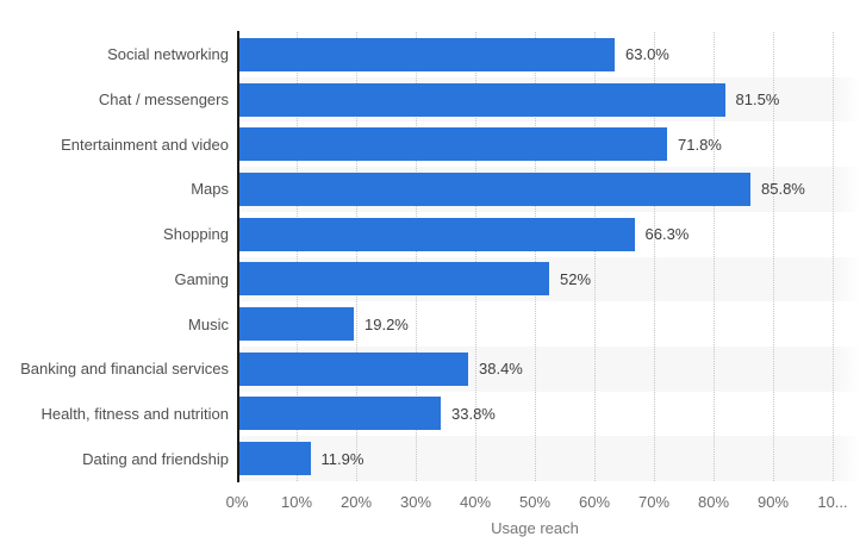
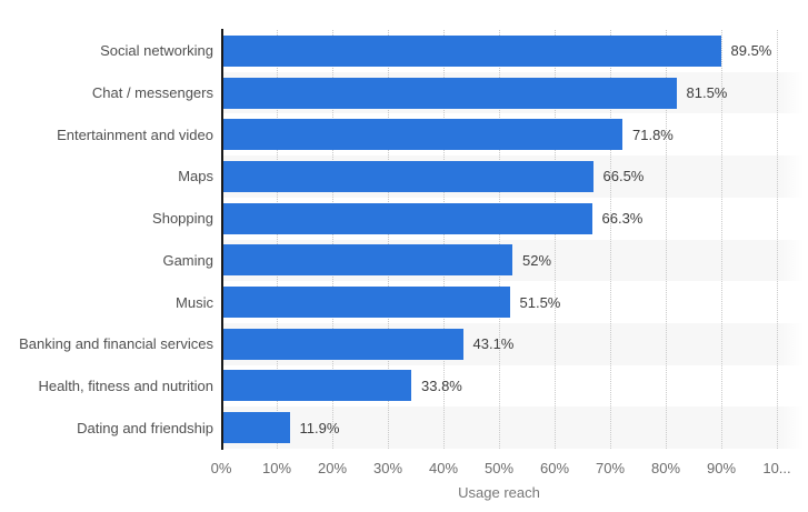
Social networking: 63.0% -> 89.5%
Maps: 85.8% -> 66.5%
Music: 19.2% -> 51.5%
Banking and financial services: 38.4% -> 43.1%
